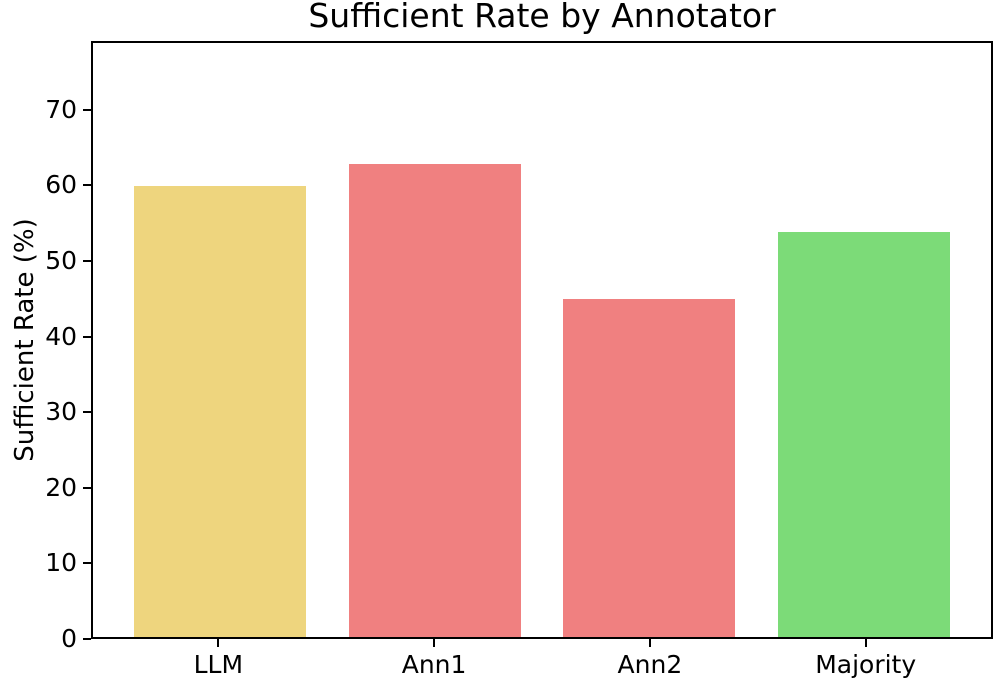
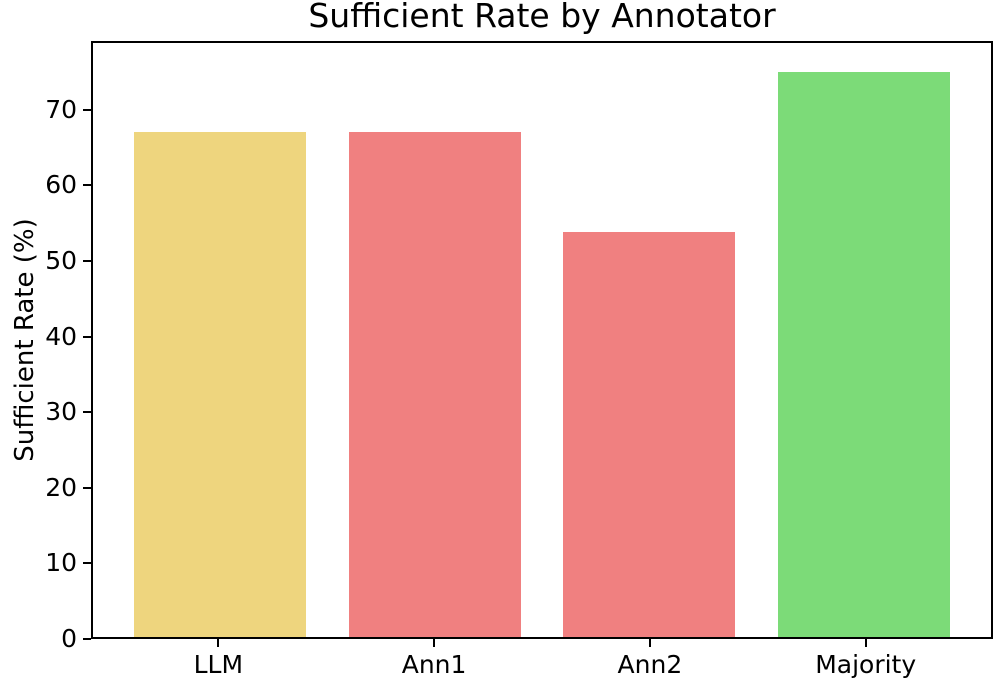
LLM: 60 -> 67
Ann1: 63 -> 67
Ann2: 45 -> 54
Majority: 54 -> 75
